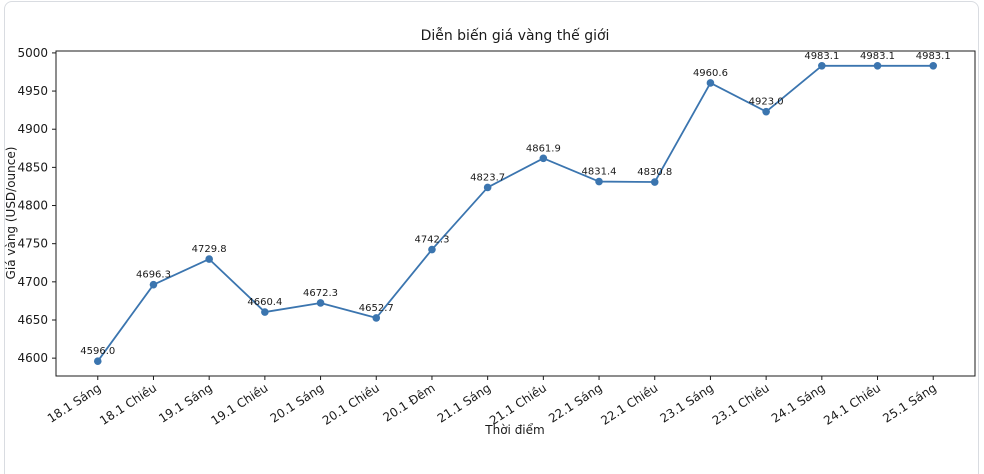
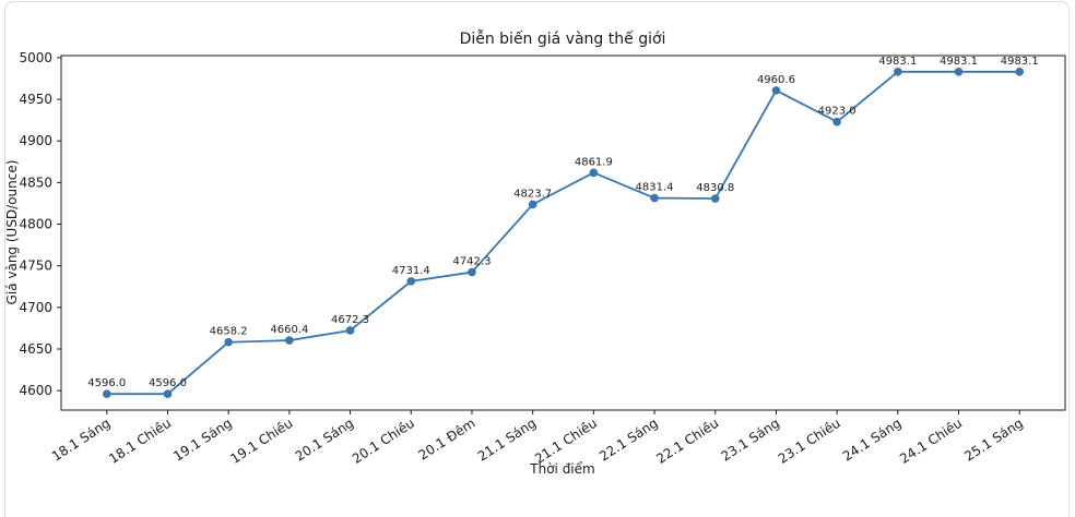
18.1 Chiều: 4696.3 -> 4596.0
19.1 Sáng: 4729.8 -> 4658.2
20.1 Chiều: 4652.7 -> 4731.4
